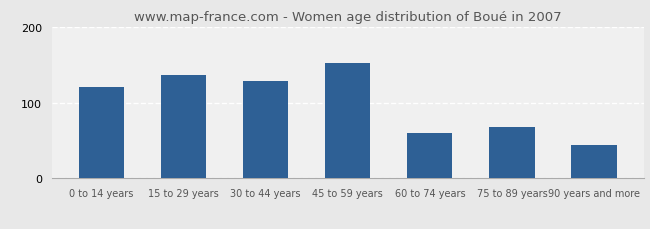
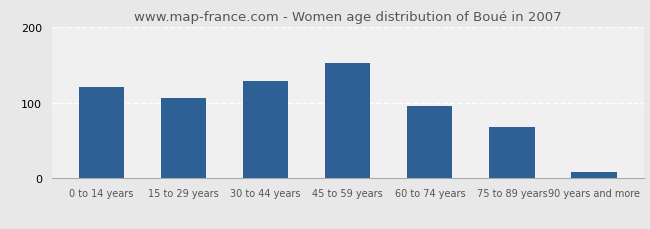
15 to 29 years: 136 -> 106
60 to 74 years: 60 -> 95
90 years and more: 44 -> 8
